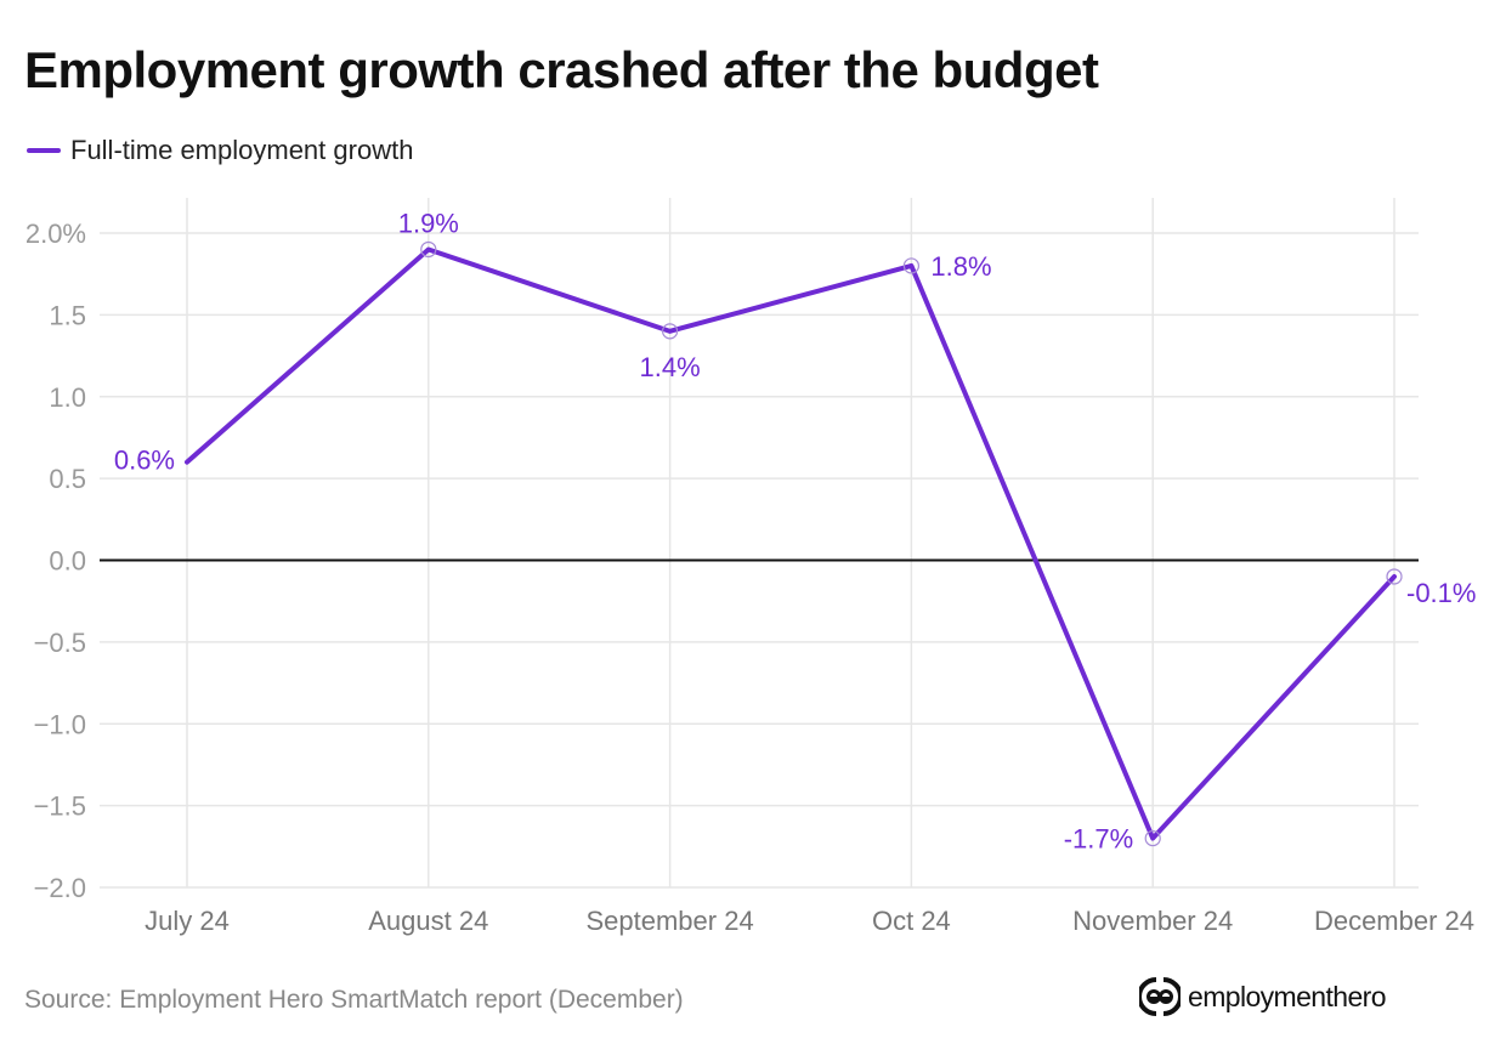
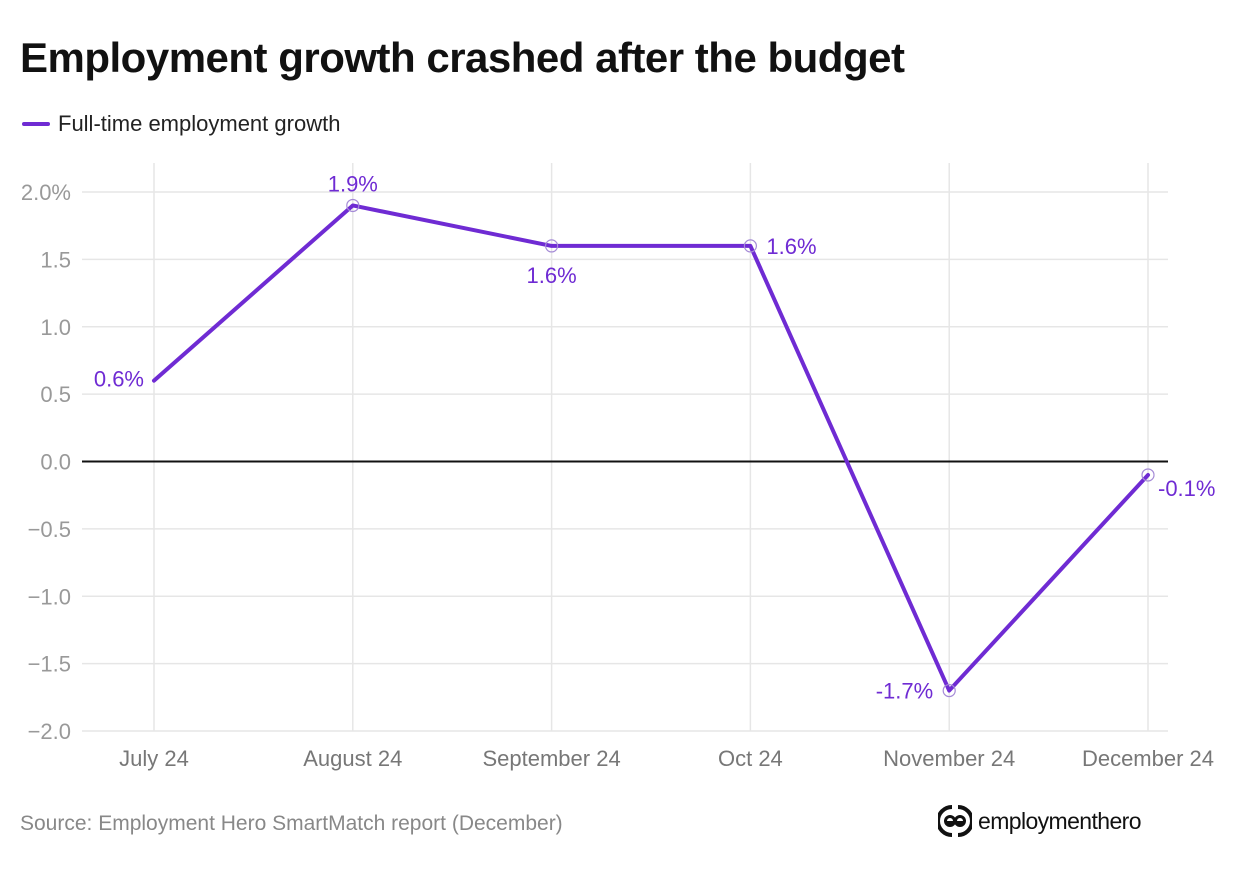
September 24: 1.4% -> 1.6%
Oct 24: 1.8% -> 1.6%
